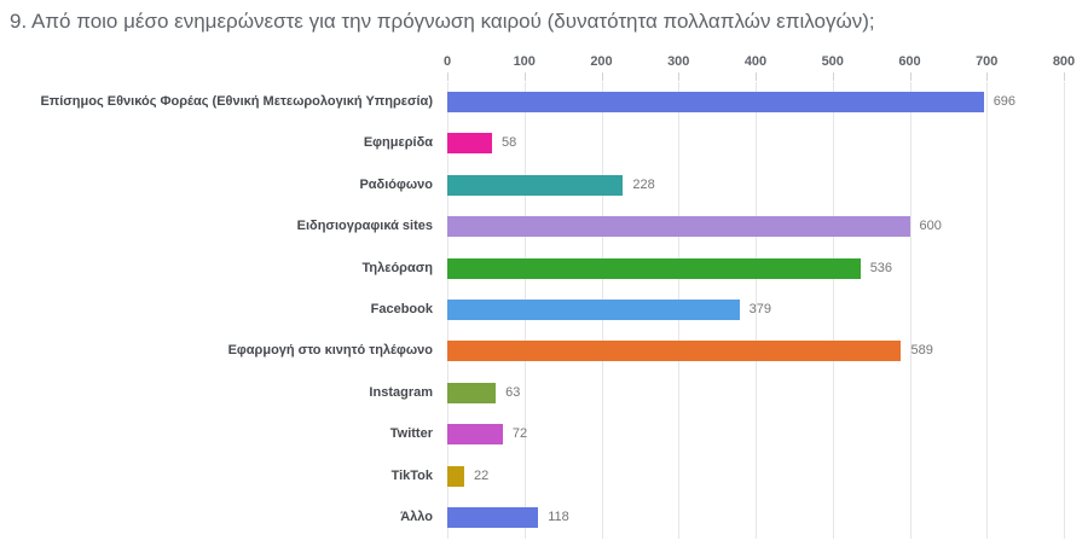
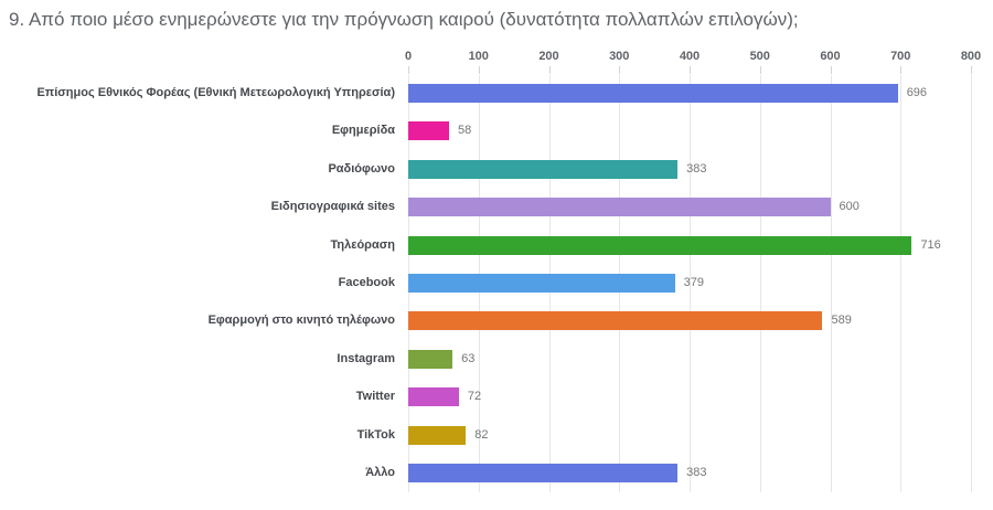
Ραδιόφωνο: 228 -> 383
Τηλεόραση: 536 -> 716
TikTok: 22 -> 82
Άλλο: 118 -> 383
